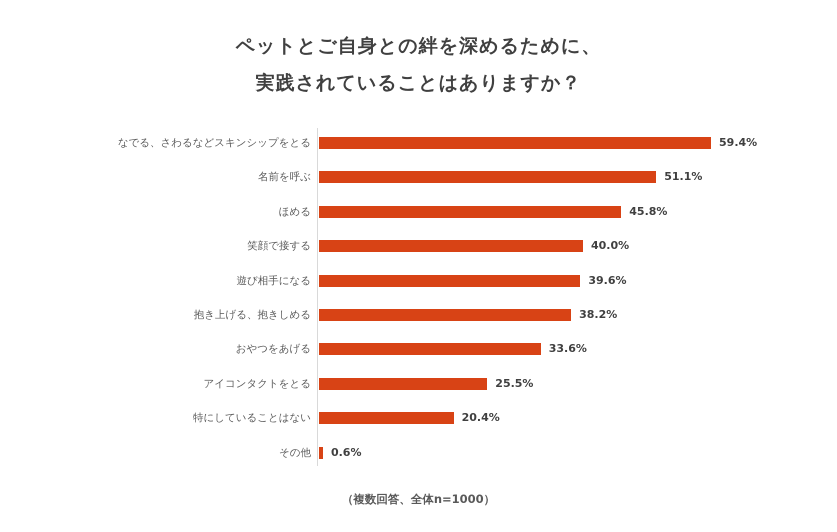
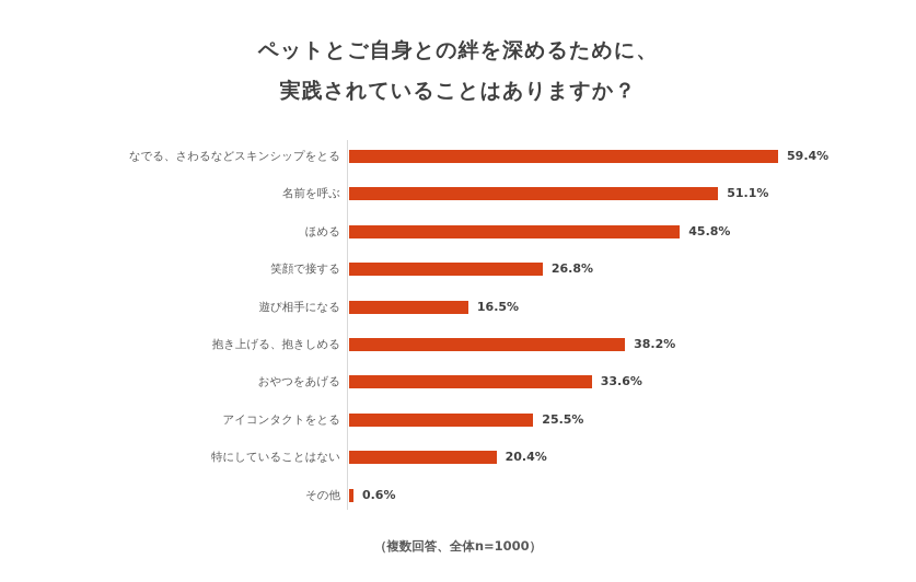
笑顔で接する: 40.0% -> 26.8%
遊び相手になる: 39.6% -> 16.5%
